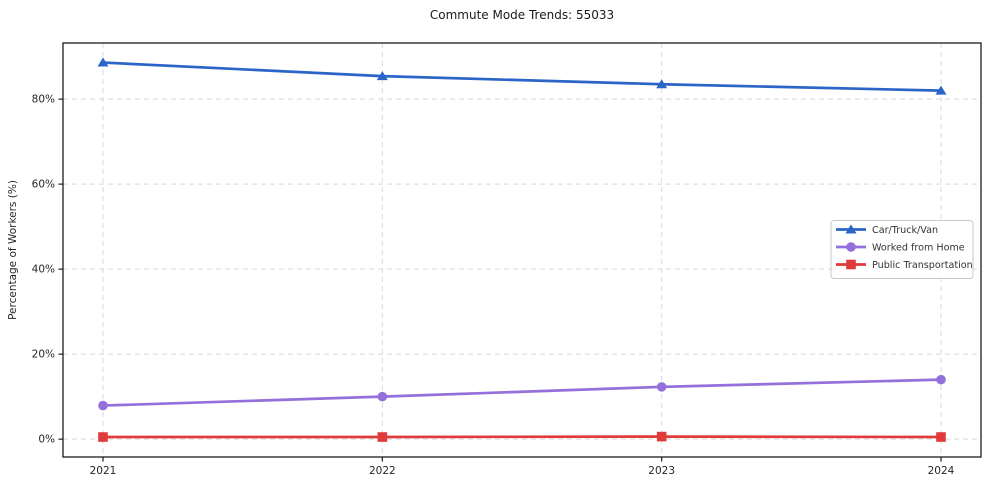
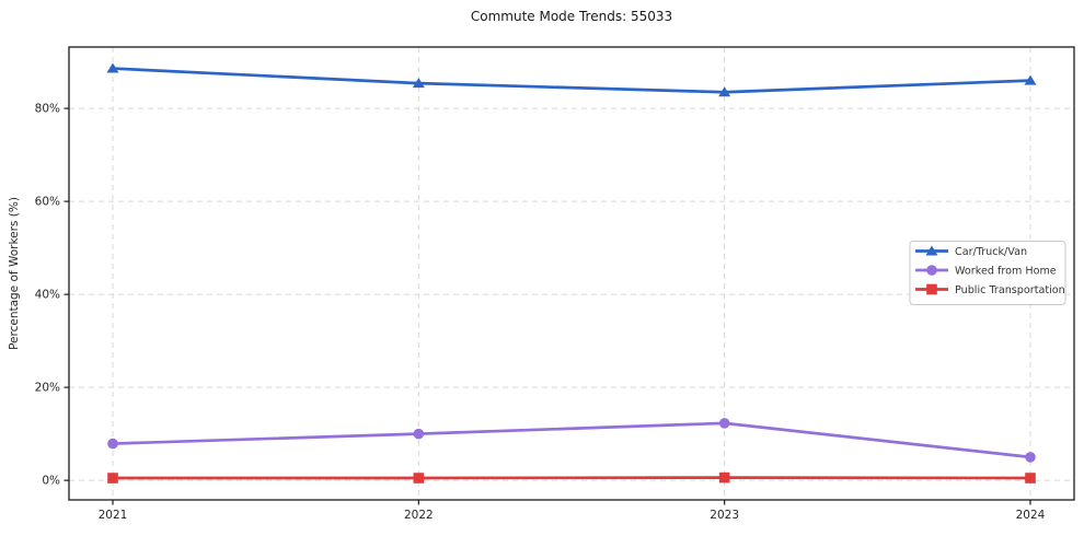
Car/Truck/Van/2024: 82% -> 86%
Worked from Home/2024: 14% -> 5%
